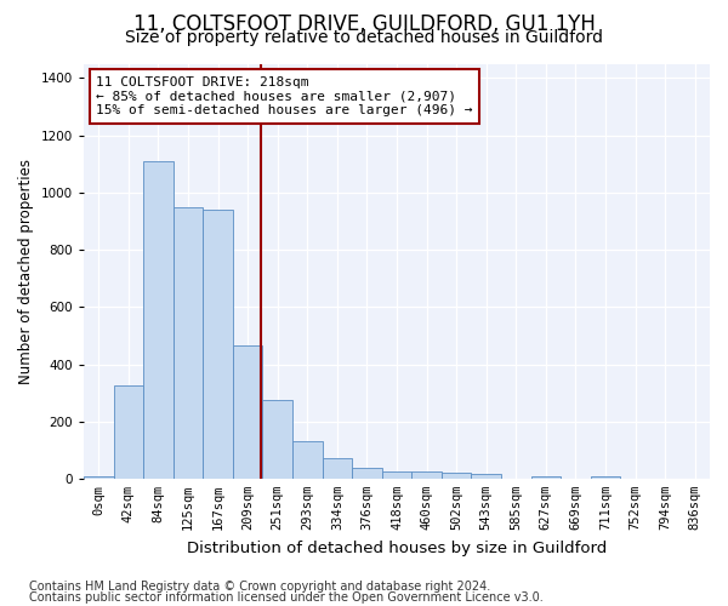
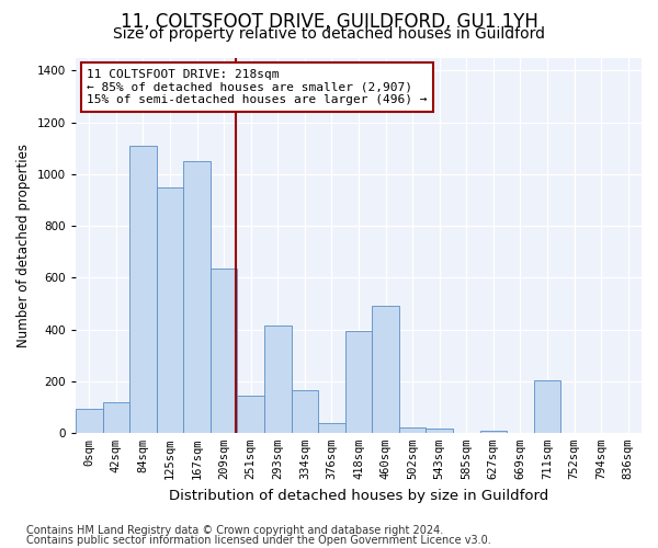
0sqm: 10 -> 95
42sqm: 325 -> 120
167sqm: 940 -> 1050
209sqm: 465 -> 635
251sqm: 275 -> 145
293sqm: 130 -> 415
334sqm: 70 -> 165
418sqm: 25 -> 395
460sqm: 25 -> 490
711sqm: 8 -> 205
